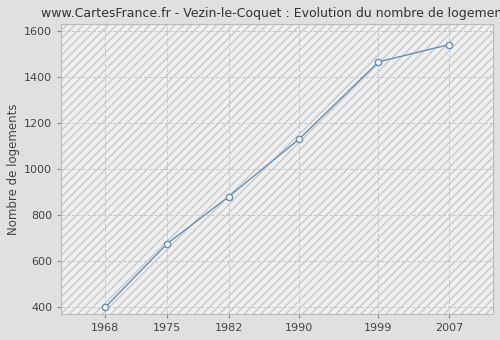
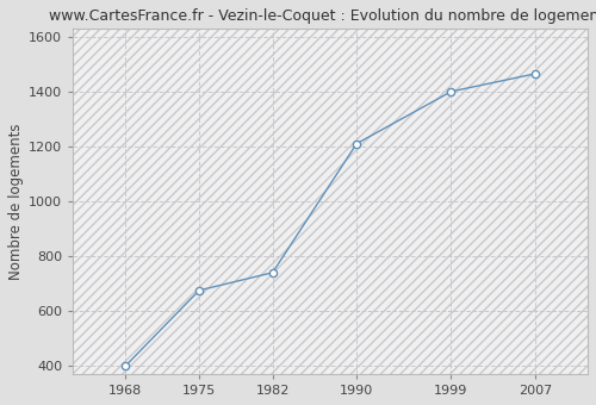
1982: 880 -> 740
1990: 1130 -> 1210
1999: 1465 -> 1400
2007: 1540 -> 1465
